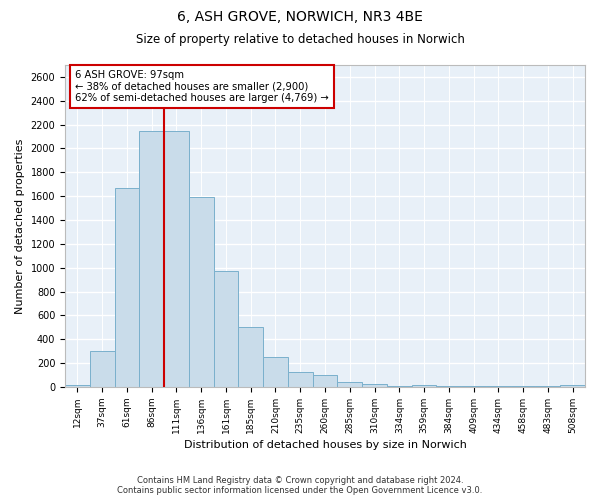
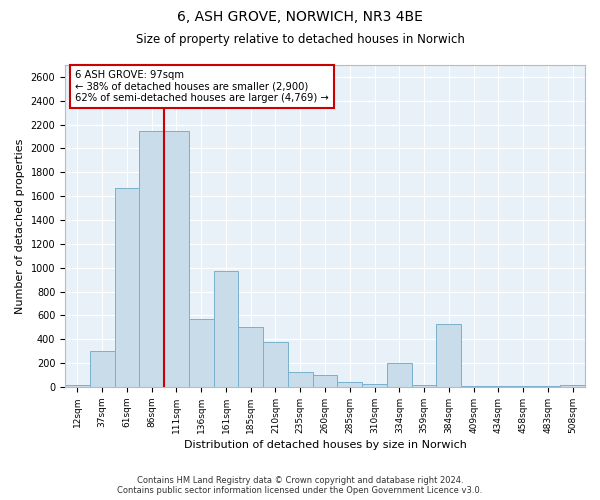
136sqm: 1590 -> 570
210sqm: 250 -> 380
334sqm: 0 -> 200
384sqm: 0 -> 530
